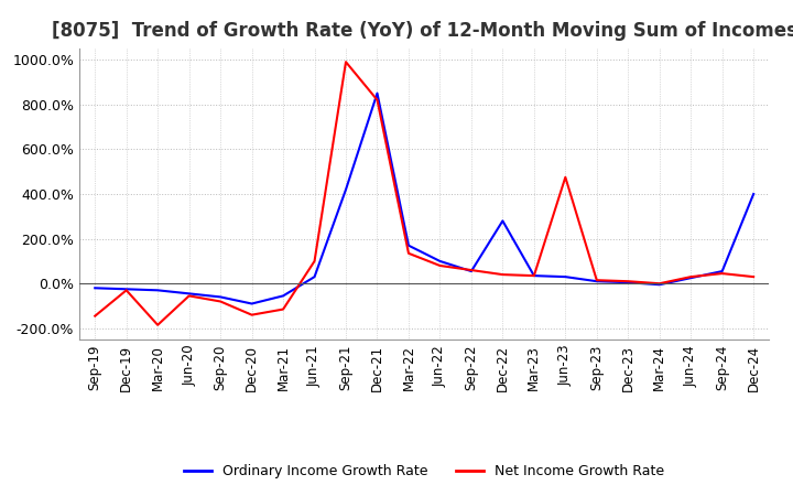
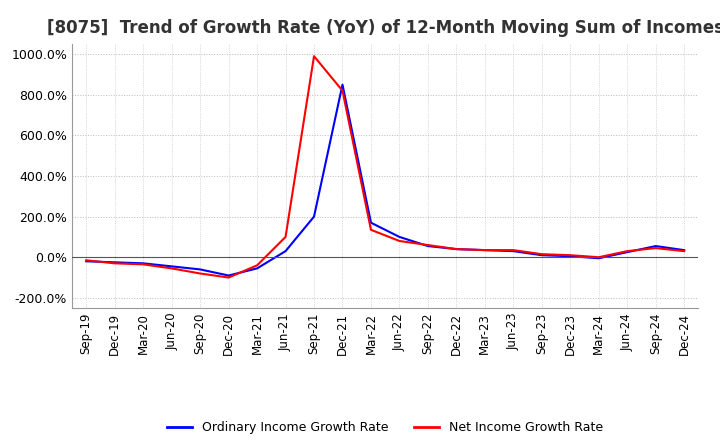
Net Income Growth Rate/Sep-19: -145% -> -15%
Net Income Growth Rate/Mar-20: -185% -> -35%
Net Income Growth Rate/Dec-20: -140% -> -100%
Net Income Growth Rate/Mar-21: -115% -> -40%
Ordinary Income Growth Rate/Sep-21: 420% -> 200%
Ordinary Income Growth Rate/Dec-22: 280% -> 40%
Net Income Growth Rate/Jun-23: 475% -> 35%
Ordinary Income Growth Rate/Dec-24: 400% -> 35%
